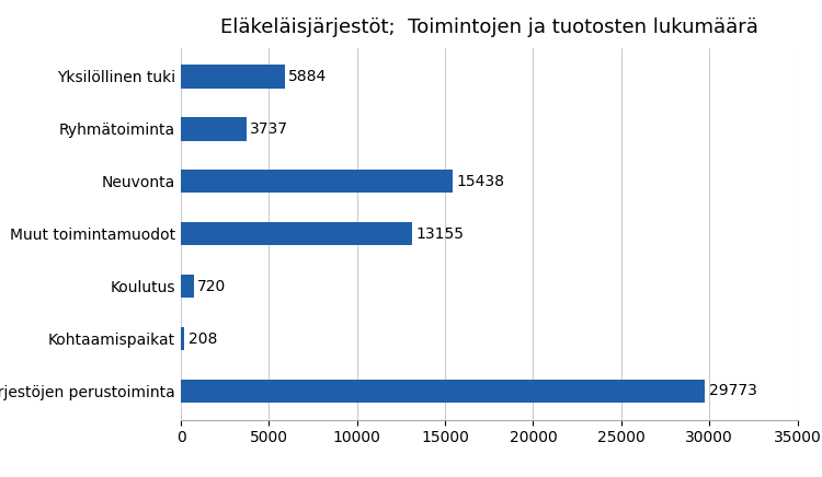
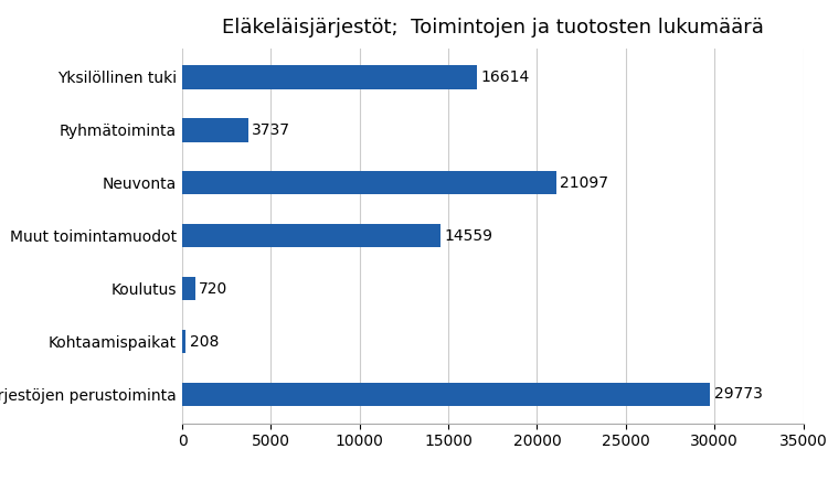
Yksilöllinen tuki: 5884 -> 16614
Neuvonta: 15438 -> 21097
Muut toimintamuodot: 13155 -> 14559
